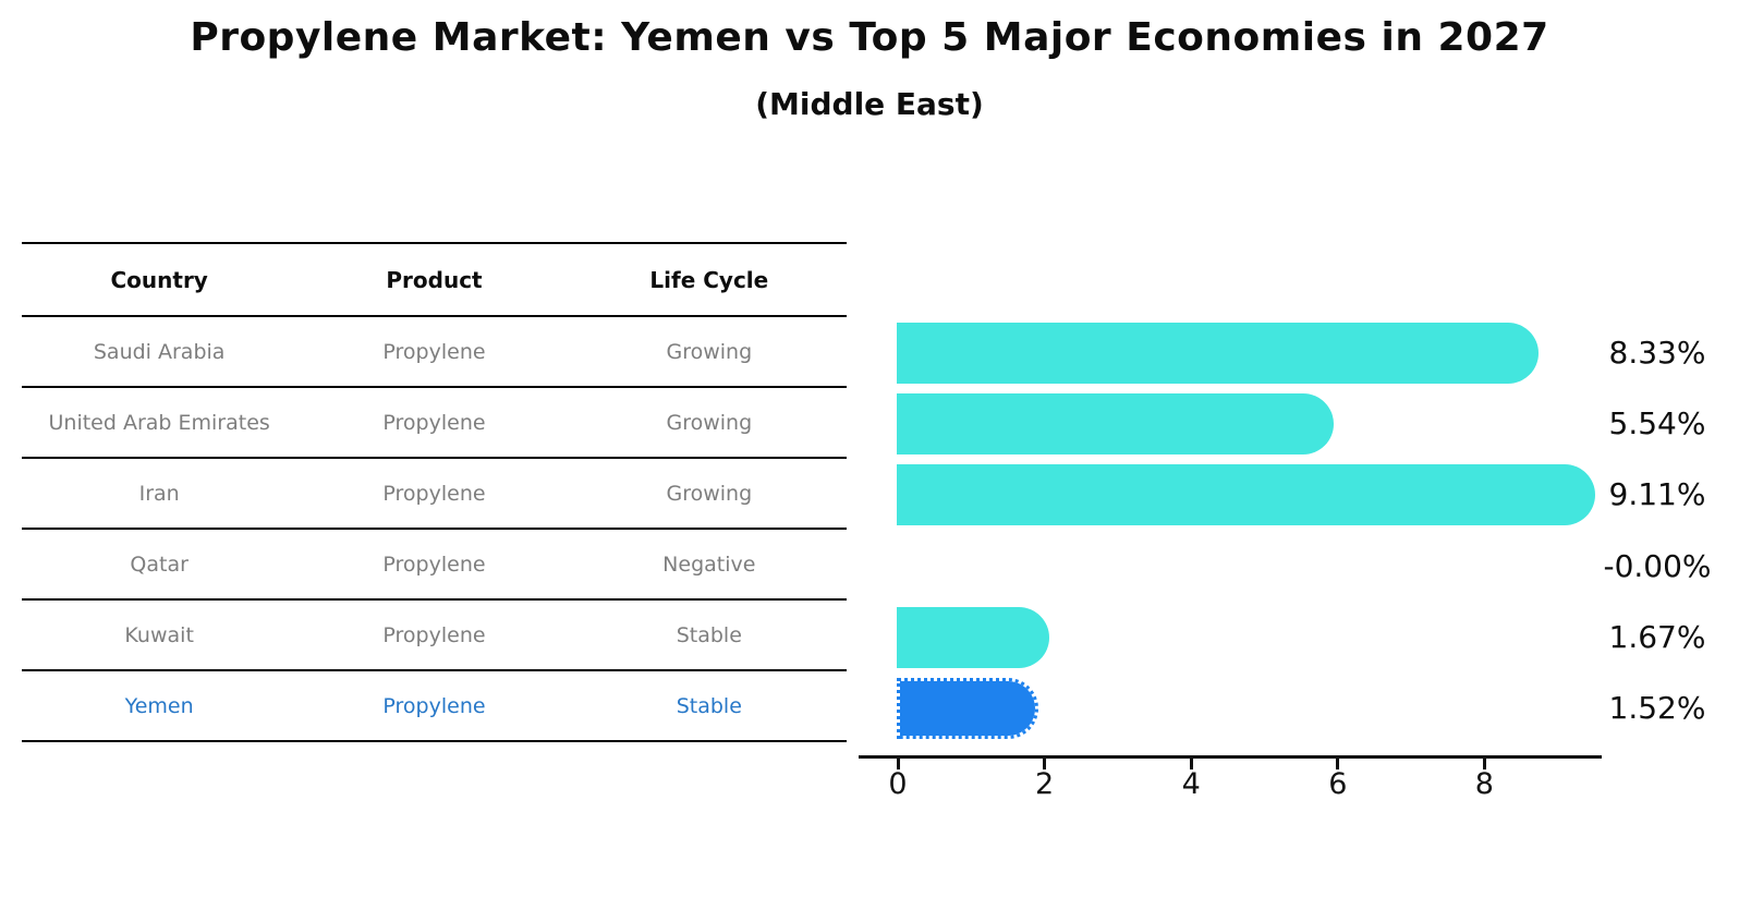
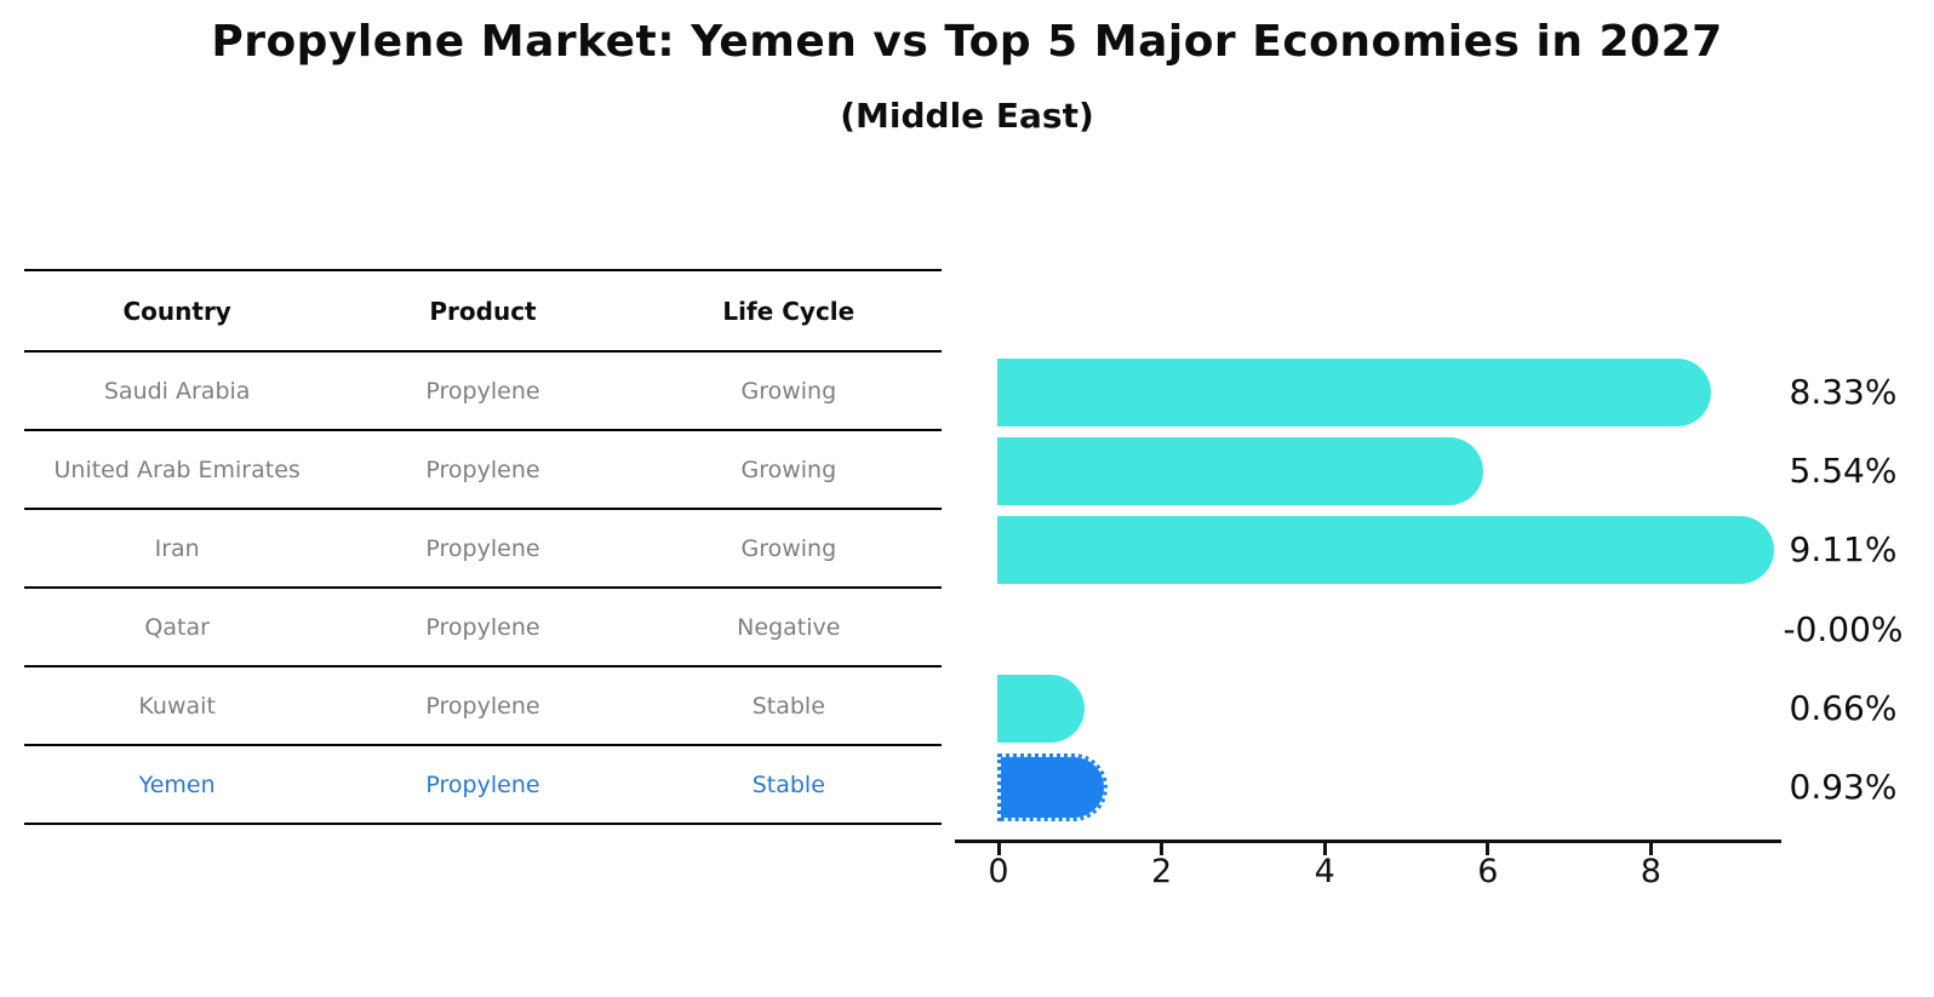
Kuwait: 1.67% -> 0.66%
Yemen: 1.52% -> 0.93%
